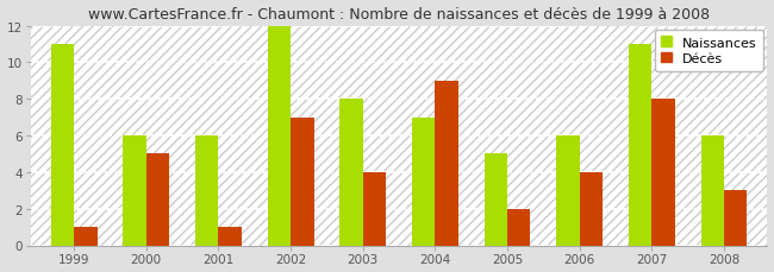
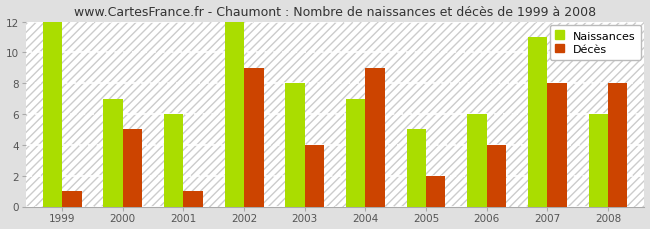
Naissances/1999: 11 -> 12
Naissances/2000: 6 -> 7
Décès/2002: 7 -> 9
Décès/2008: 3 -> 8
